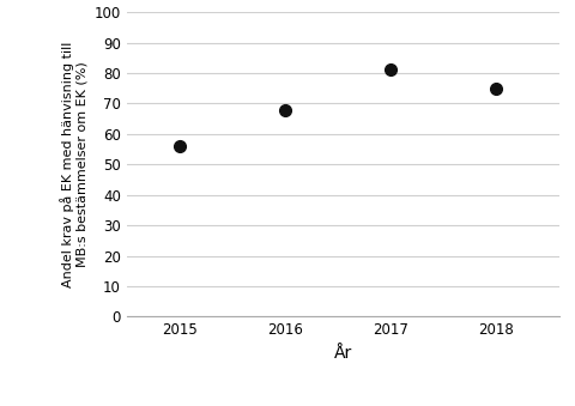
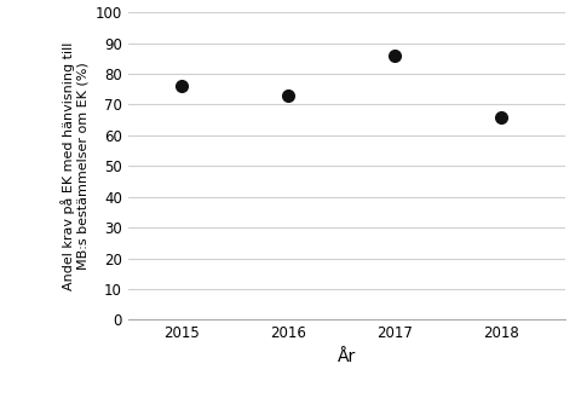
2015: 56 -> 76
2016: 68 -> 73
2017: 81 -> 86
2018: 75 -> 66
